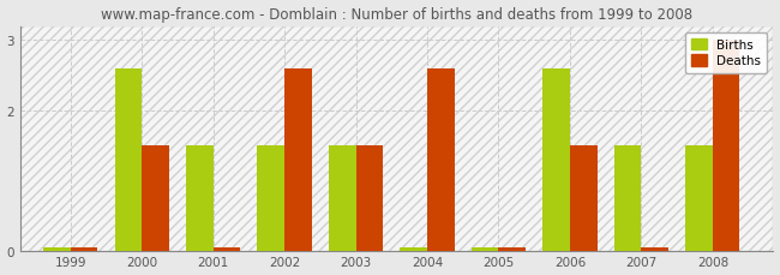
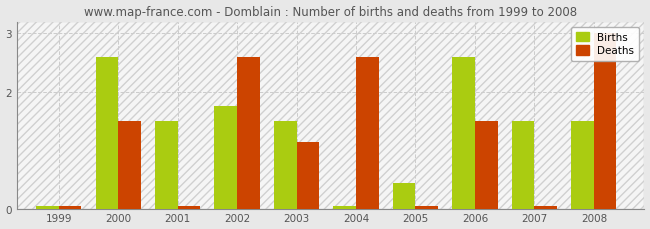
Births/2002: 1.50 -> 1.76
Deaths/2003: 1.50 -> 1.14
Births/2005: 0.05 -> 0.44
